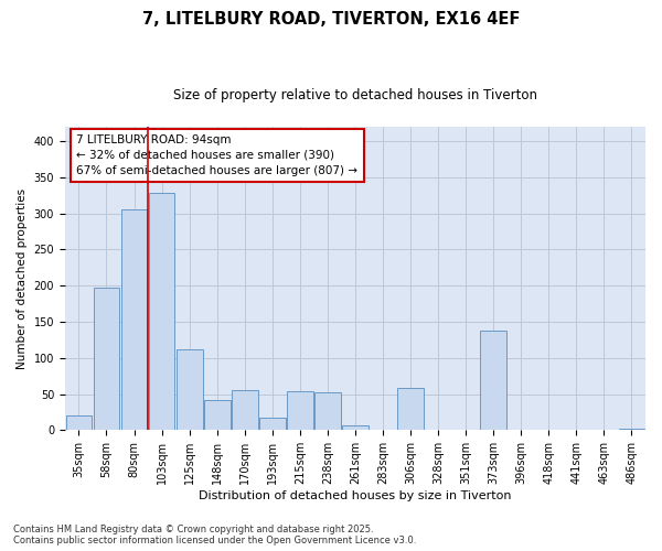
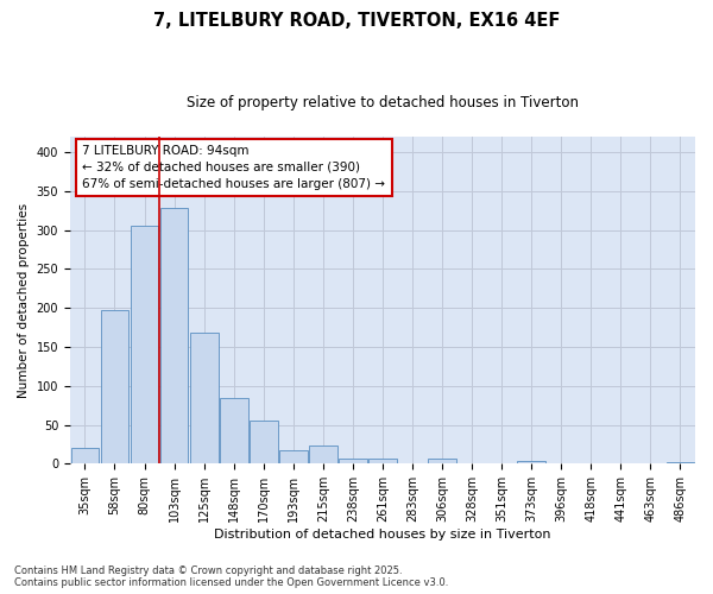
125sqm: 112 -> 168
148sqm: 42 -> 84
215sqm: 54 -> 23
238sqm: 52 -> 6
306sqm: 58 -> 6
373sqm: 138 -> 4
